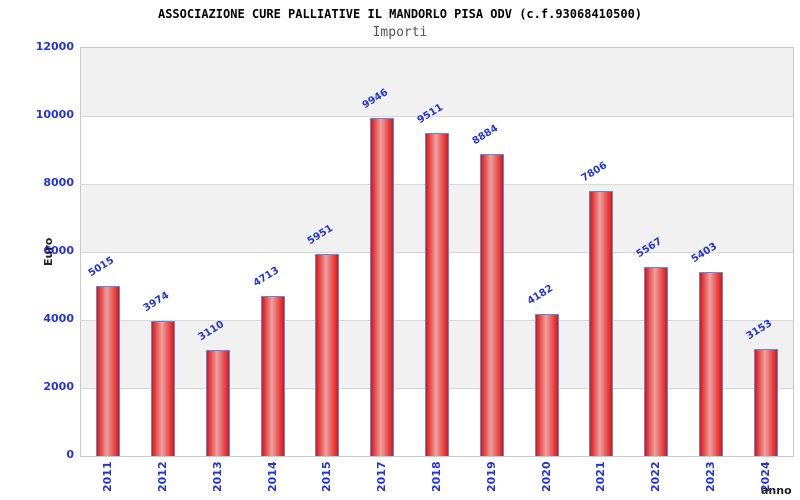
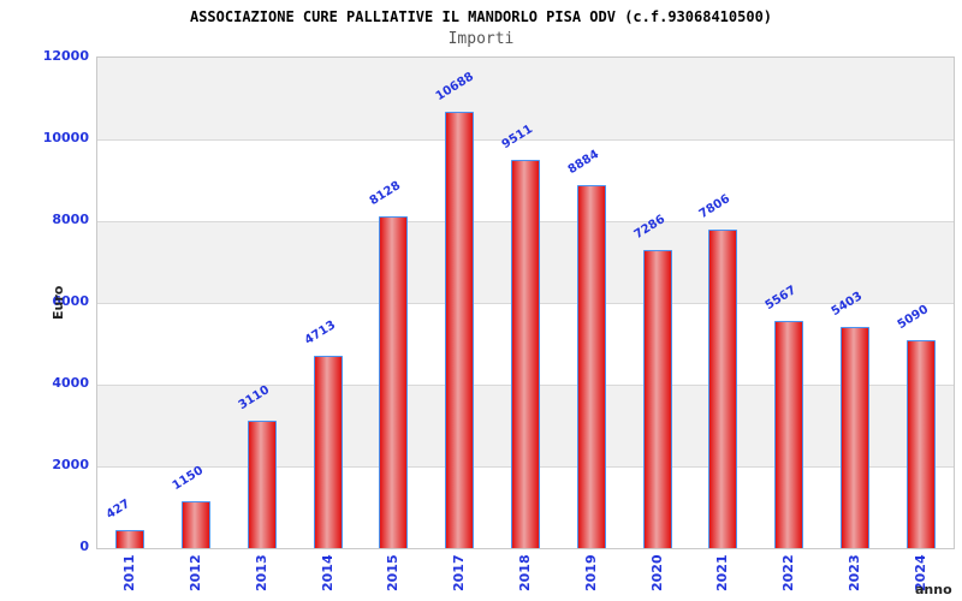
2011: 5015 -> 427
2012: 3974 -> 1150
2015: 5951 -> 8128
2017: 9946 -> 10688
2020: 4182 -> 7286
2024: 3153 -> 5090
